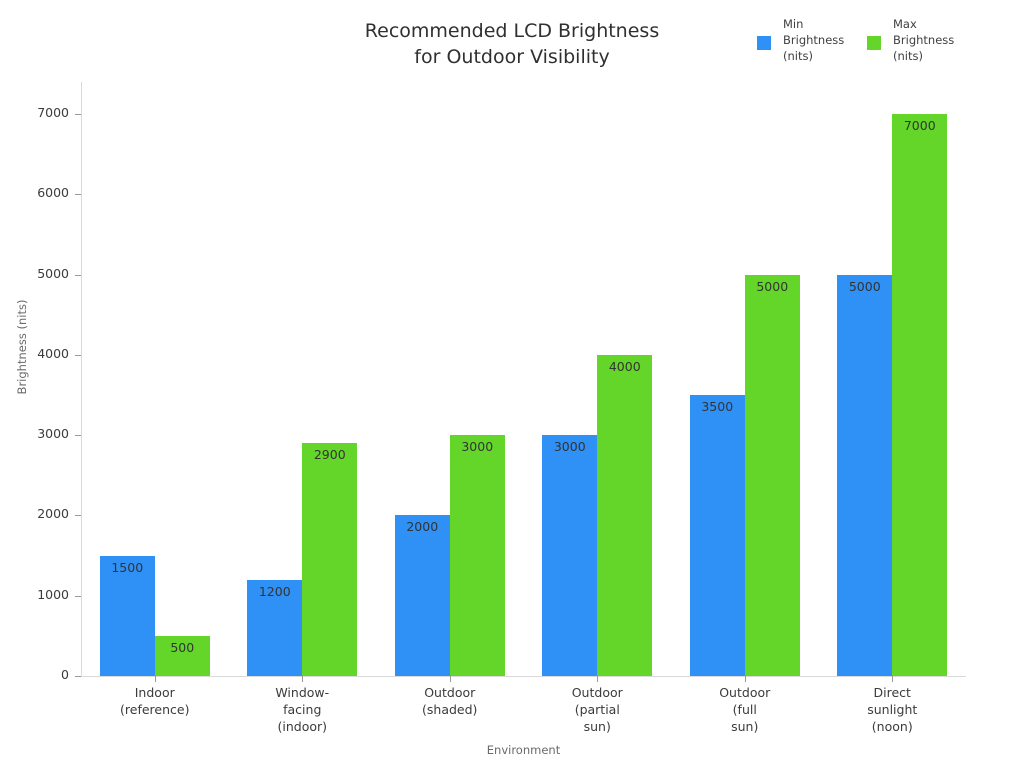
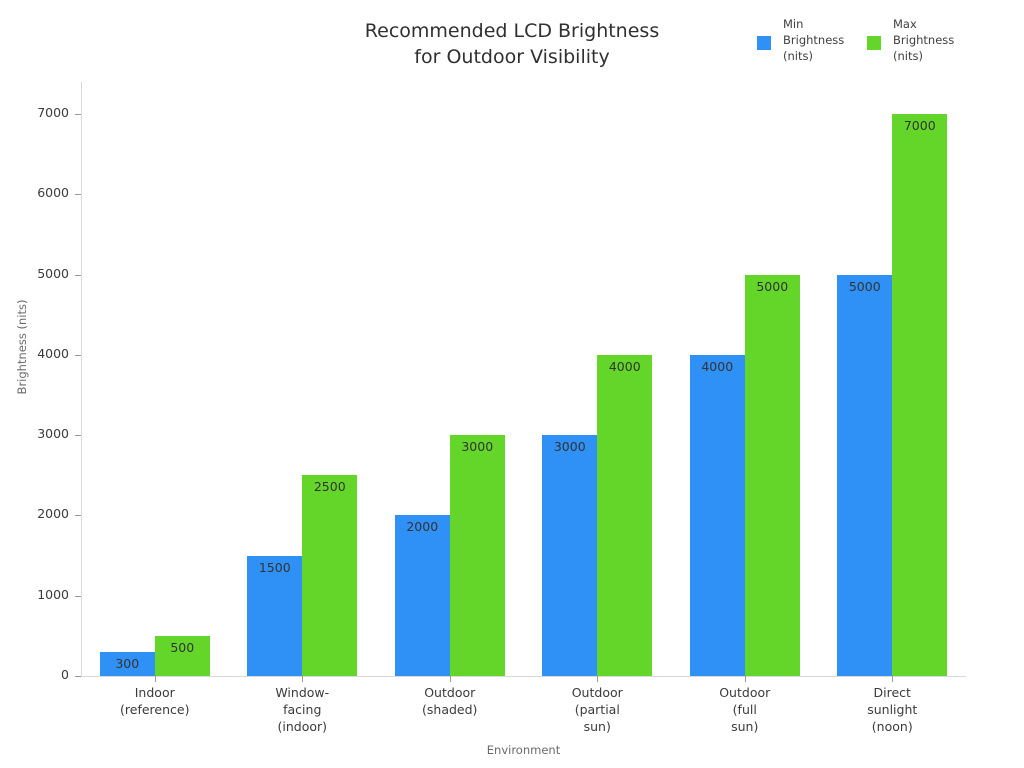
Min Brightness (nits)/Indoor (reference): 1500 -> 300
Min Brightness (nits)/Window- facing (indoor): 1200 -> 1500
Max Brightness (nits)/Window- facing (indoor): 2900 -> 2500
Min Brightness (nits)/Outdoor (full sun): 3500 -> 4000
